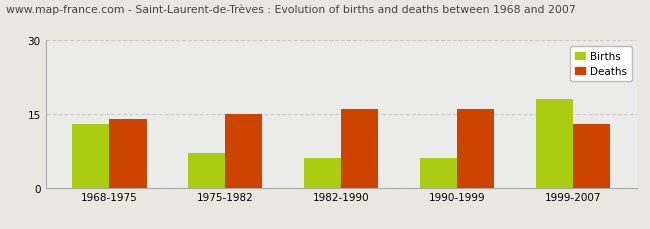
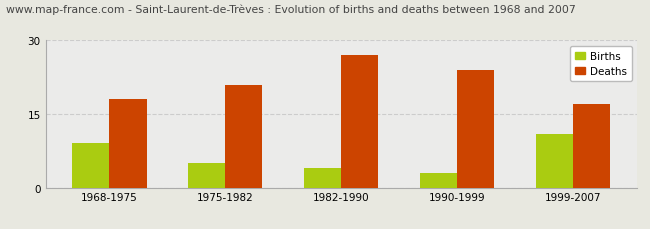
Births/1968-1975: 13 -> 9
Deaths/1968-1975: 14 -> 18
Births/1975-1982: 7 -> 5
Deaths/1975-1982: 15 -> 21
Births/1982-1990: 6 -> 4
Deaths/1982-1990: 16 -> 27
Births/1990-1999: 6 -> 3
Deaths/1990-1999: 16 -> 24
Births/1999-2007: 18 -> 11
Deaths/1999-2007: 13 -> 17
